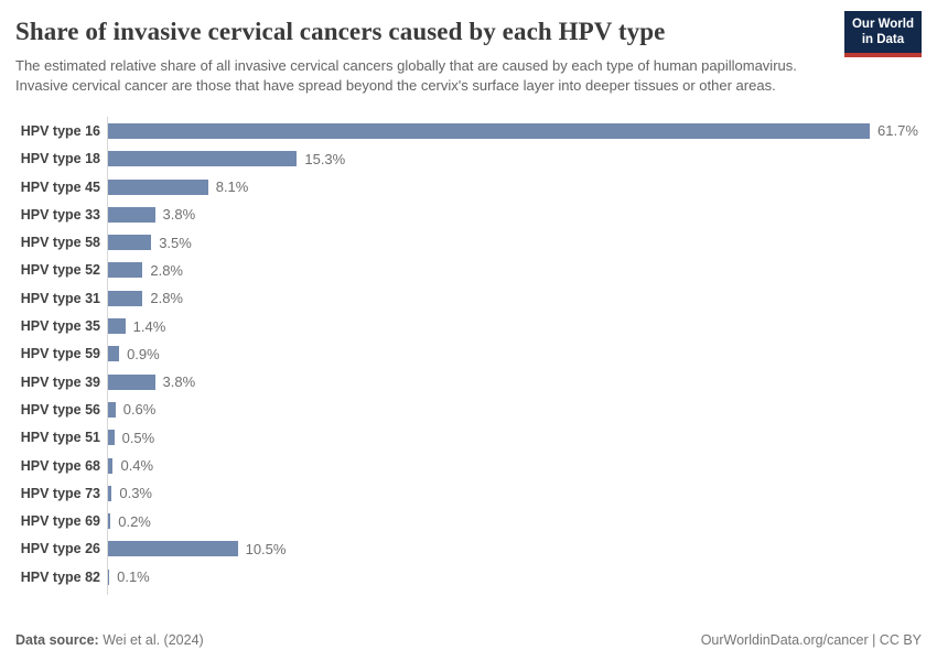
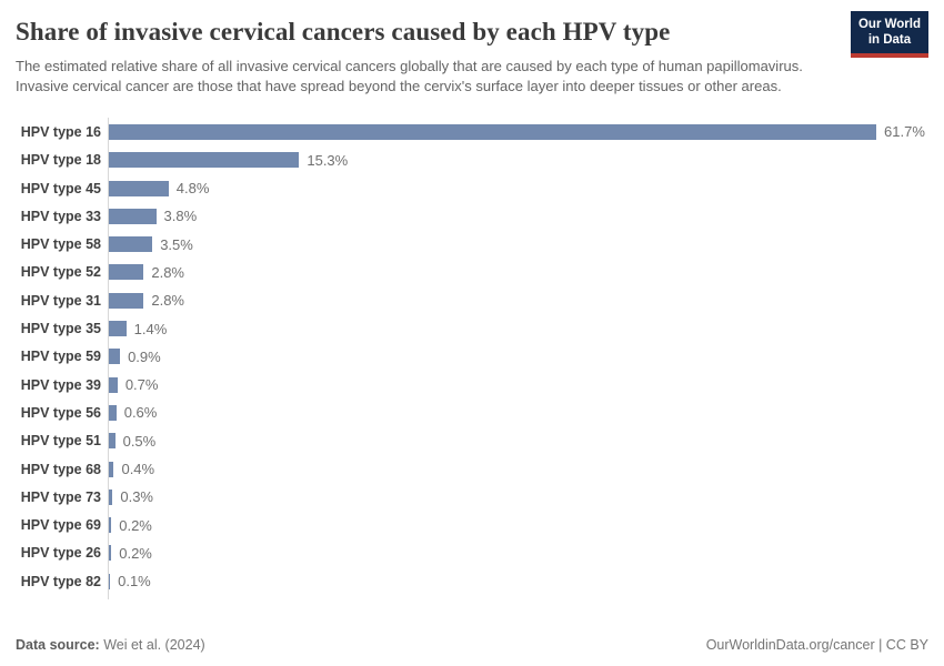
HPV type 45: 8.1% -> 4.8%
HPV type 39: 3.8% -> 0.7%
HPV type 26: 10.5% -> 0.2%
